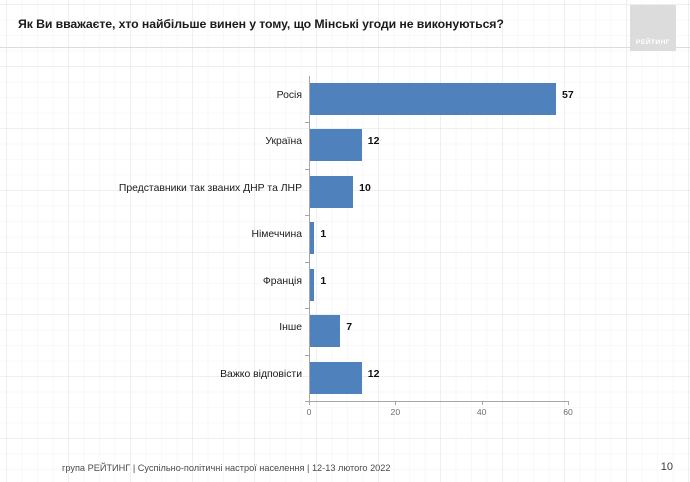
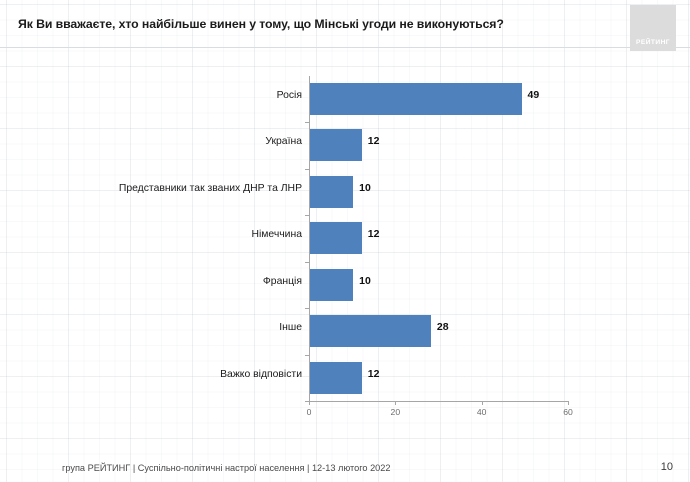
Росія: 57 -> 49
Німеччина: 1 -> 12
Франція: 1 -> 10
Інше: 7 -> 28
